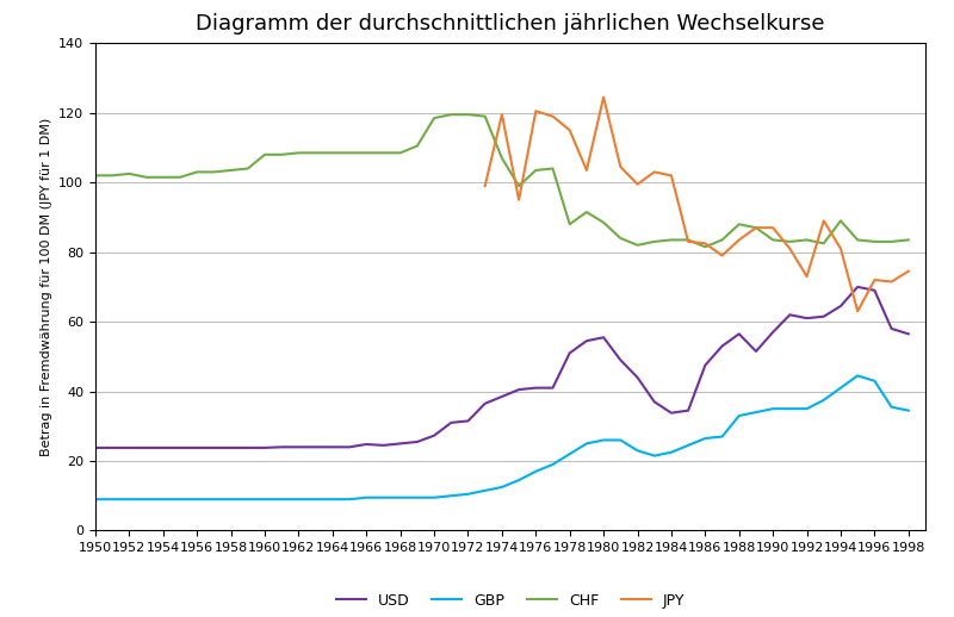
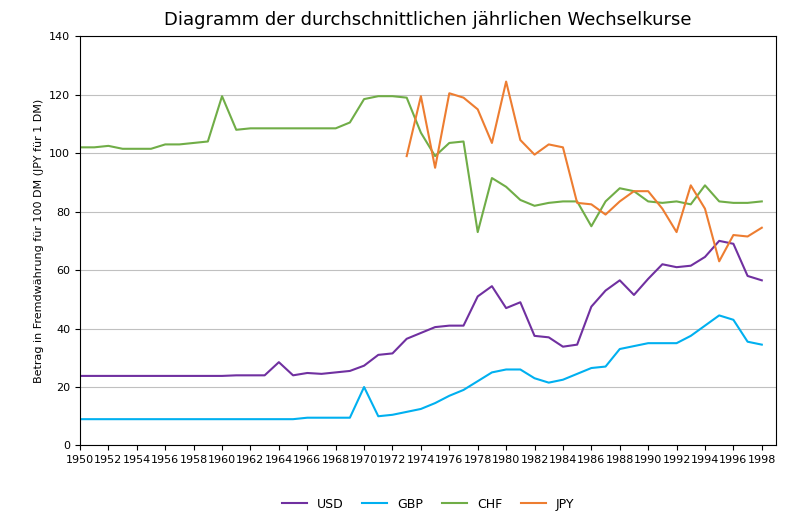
CHF/1960: 108.0 -> 119.5
USD/1964: 24.0 -> 28.5
GBP/1970: 9.5 -> 20.0
CHF/1978: 88.0 -> 73.0
USD/1980: 55.5 -> 47.0
USD/1982: 44.0 -> 37.5
CHF/1986: 81.5 -> 75.0
